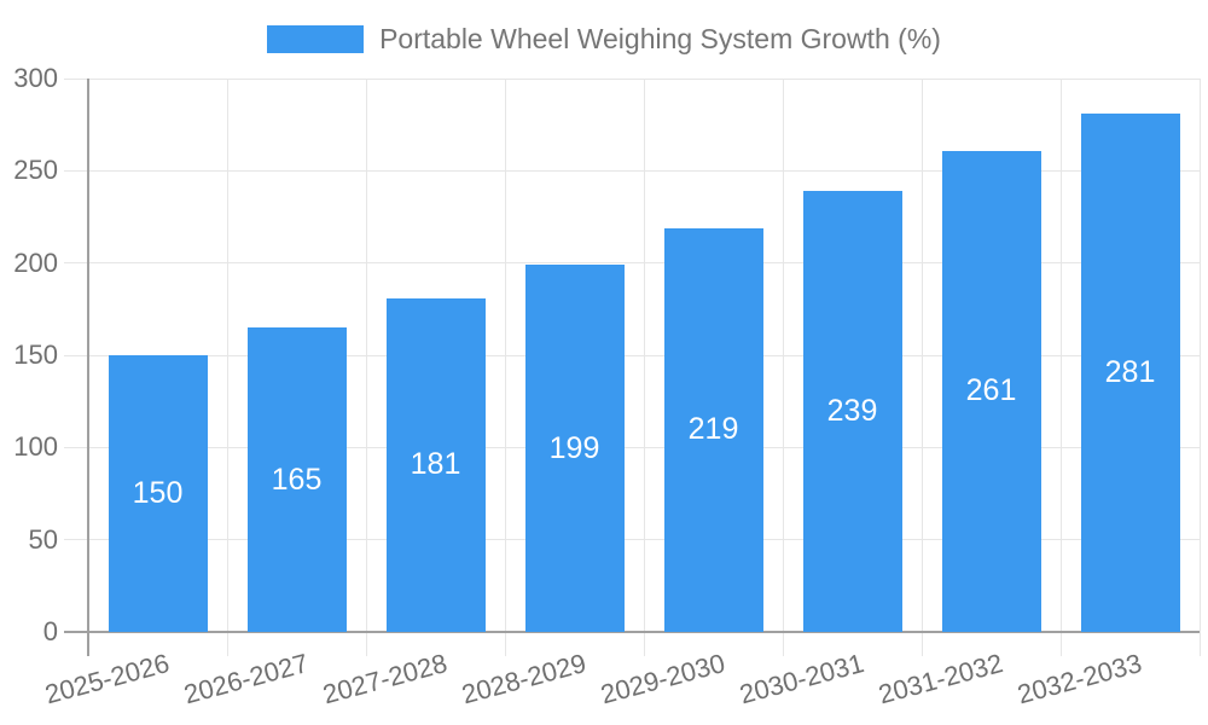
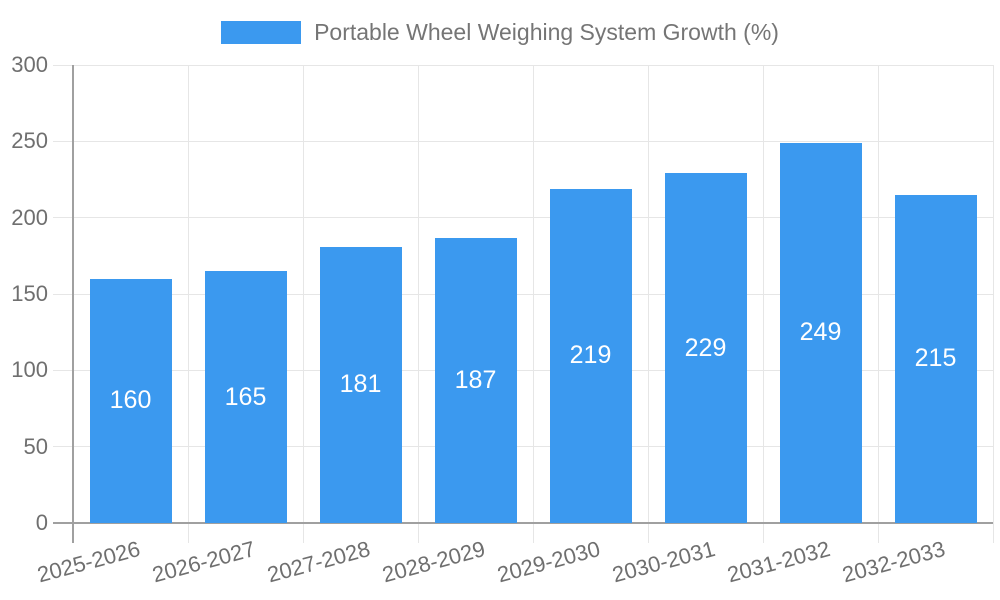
2025-2026: 150 -> 160
2028-2029: 199 -> 187
2030-2031: 239 -> 229
2031-2032: 261 -> 249
2032-2033: 281 -> 215
